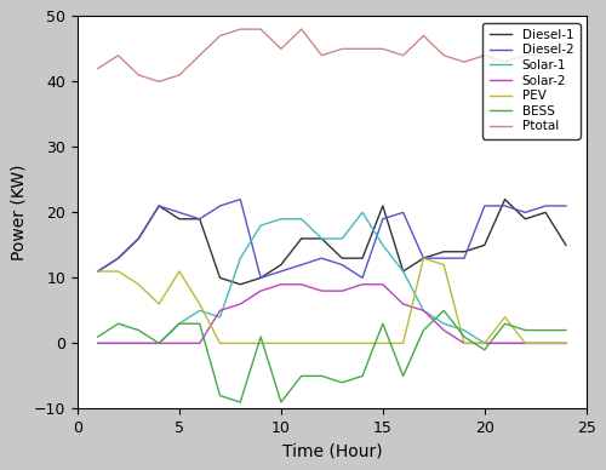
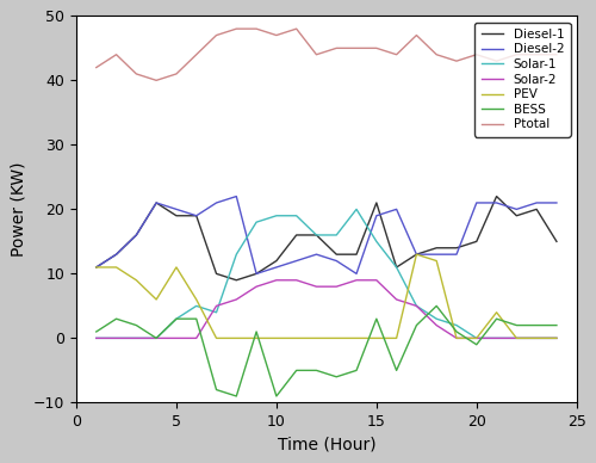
Ptotal/10: 45 -> 47
